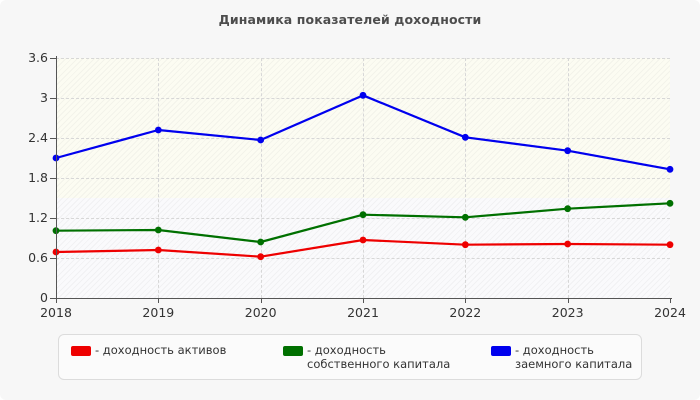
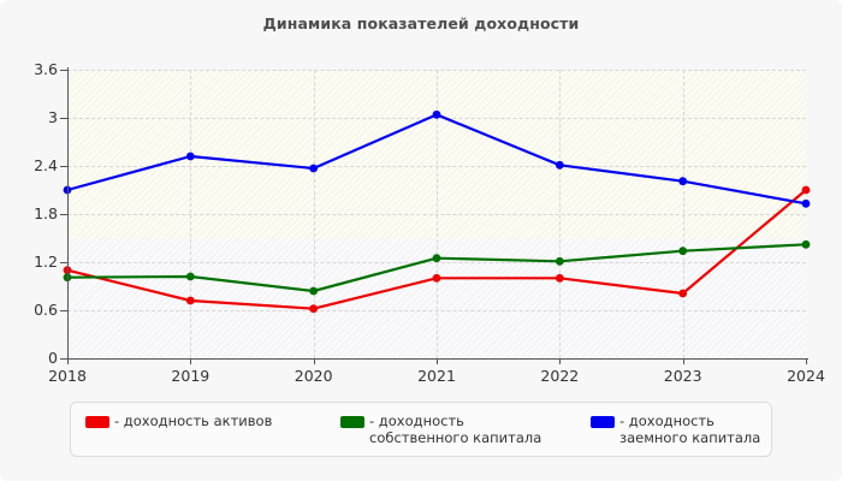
- доходность активов/2018: 0.7 -> 1.1
- доходность активов/2021: 0.9 -> 1.0
- доходность активов/2022: 0.8 -> 1.0
- доходность активов/2024: 0.8 -> 2.1
